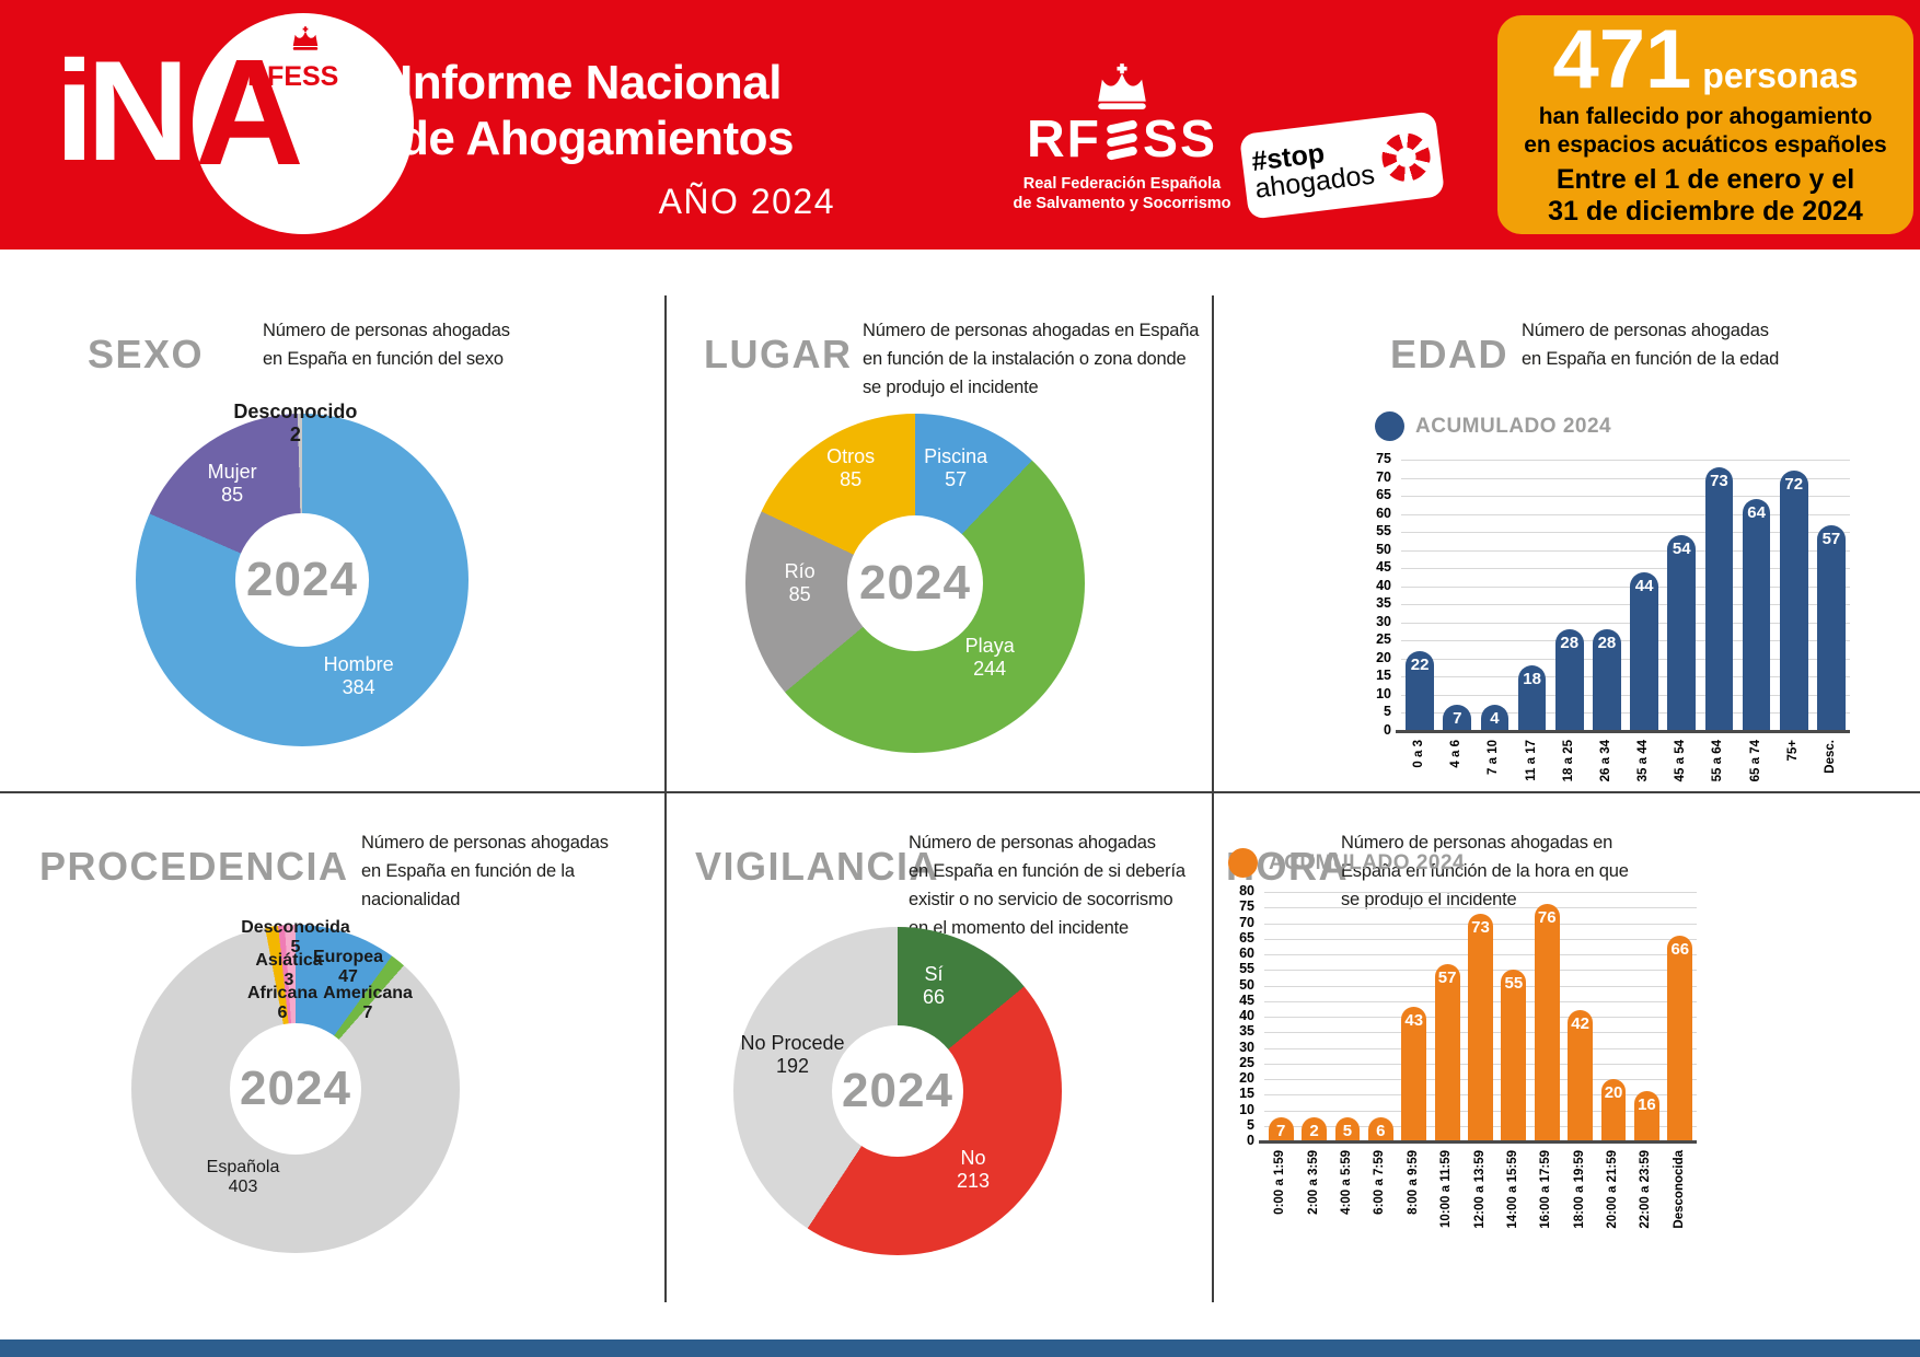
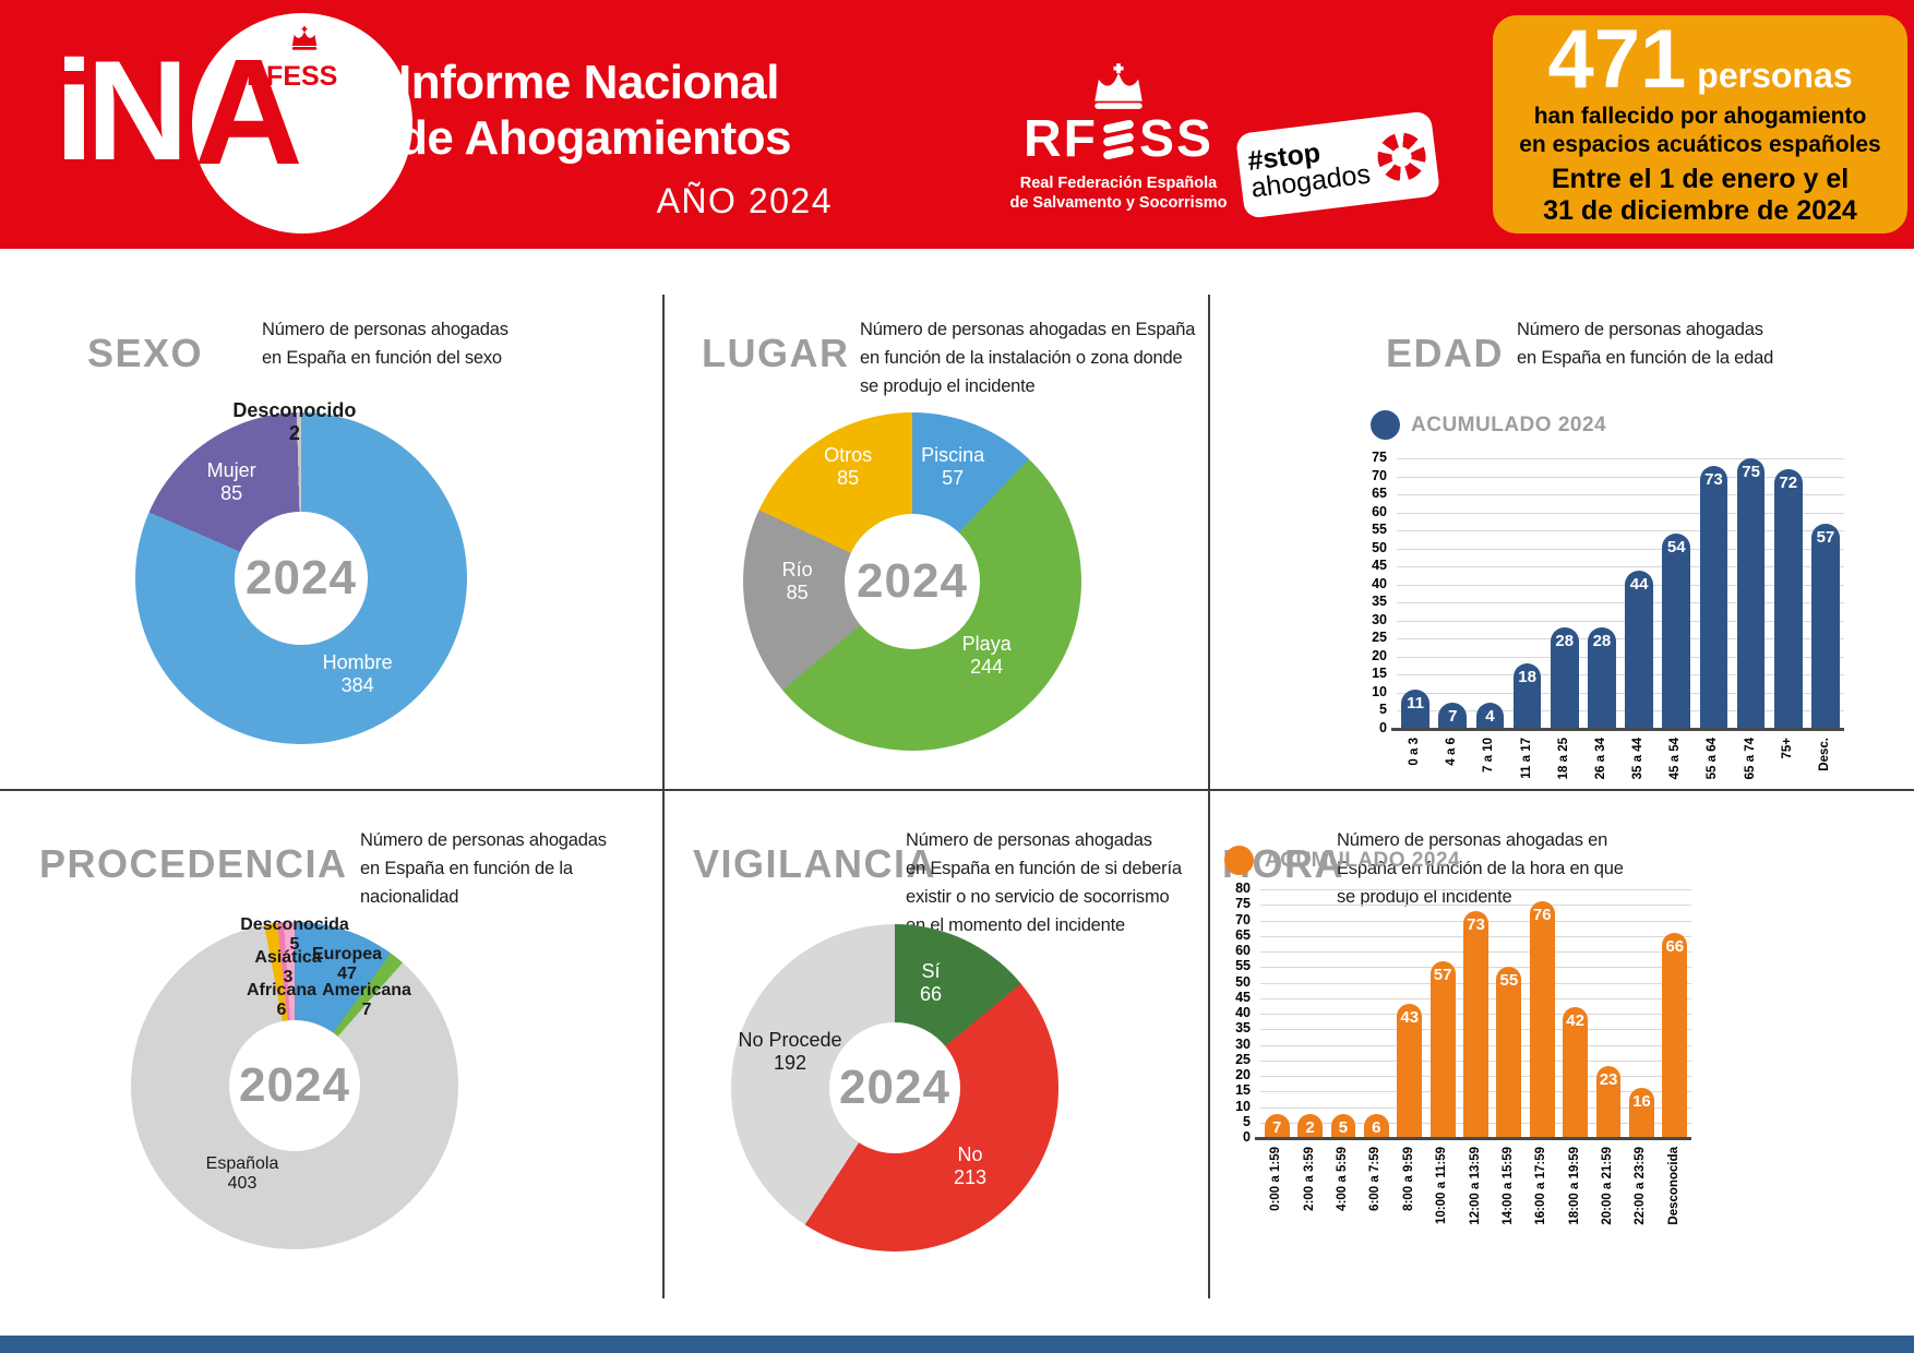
EDAD/0 a 3: 22 -> 11
EDAD/65 a 74: 64 -> 75
HORA/20:00 a 21:59: 20 -> 23
